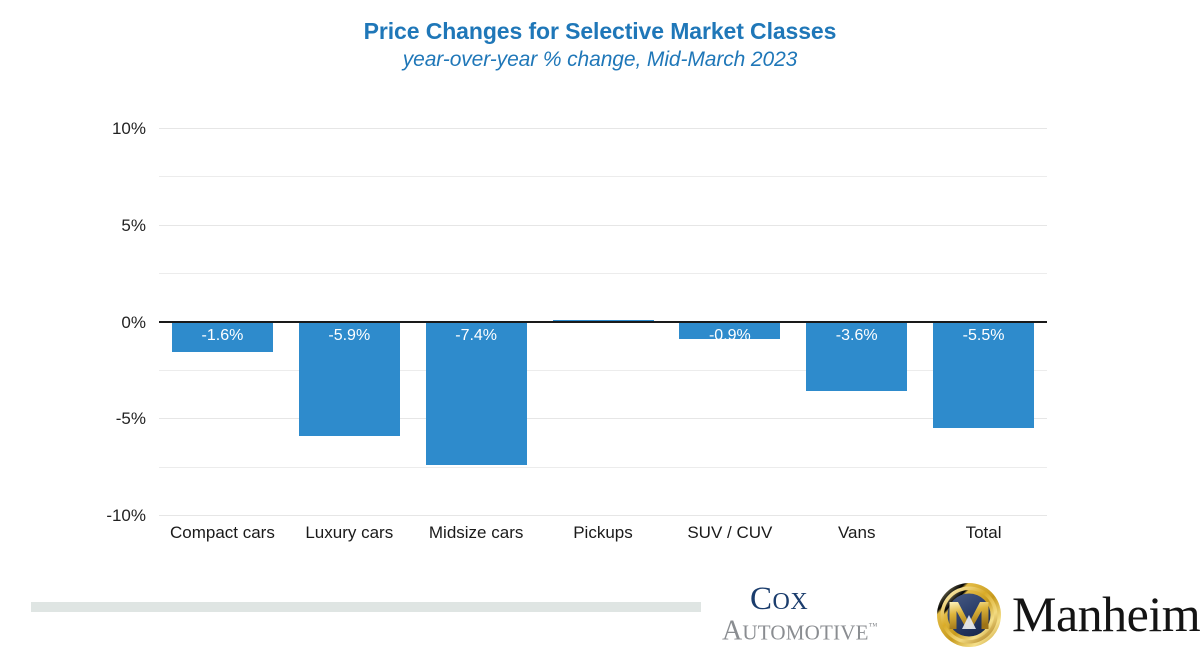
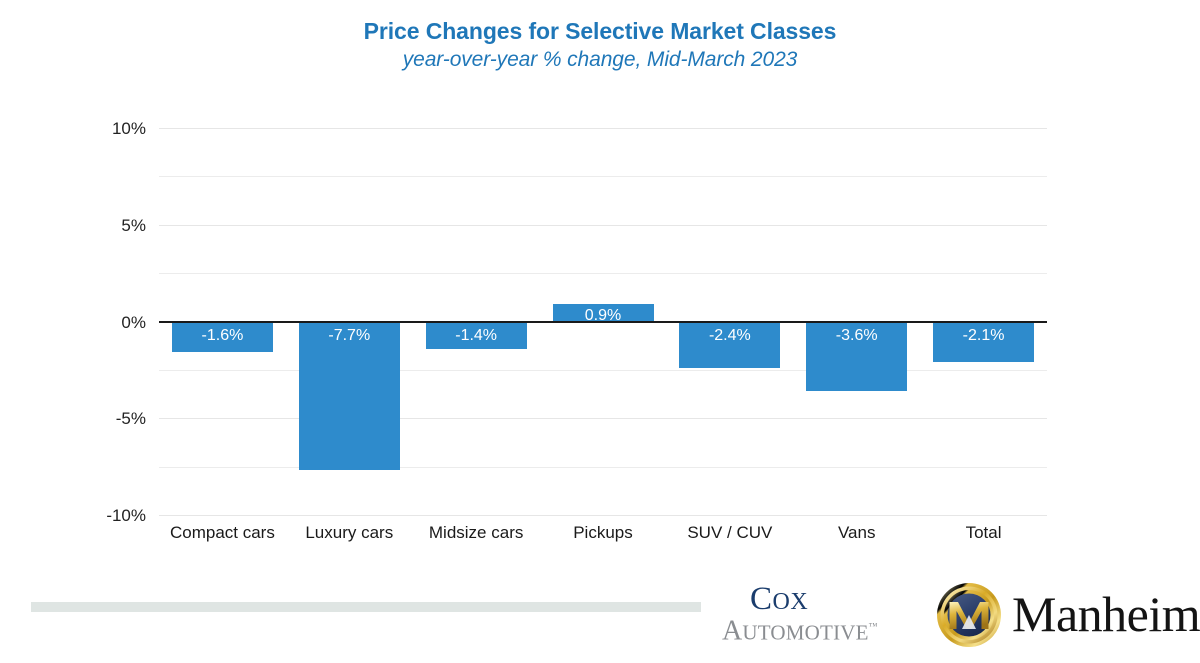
Luxury cars: -5.9% -> -7.7%
Midsize cars: -7.4% -> -1.4%
Pickups: 0.1% -> 0.9%
SUV / CUV: -0.9% -> -2.4%
Total: -5.5% -> -2.1%
